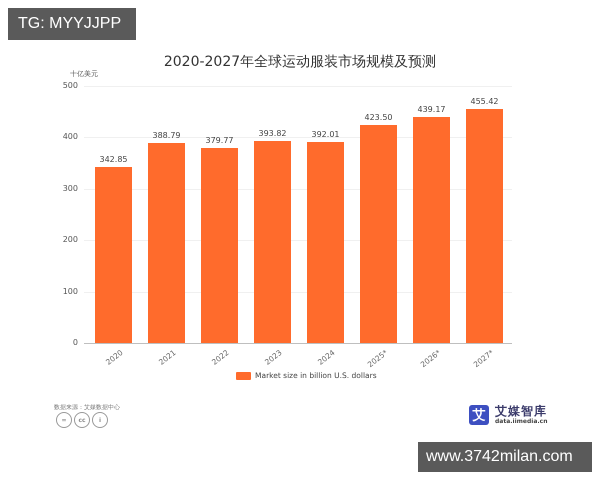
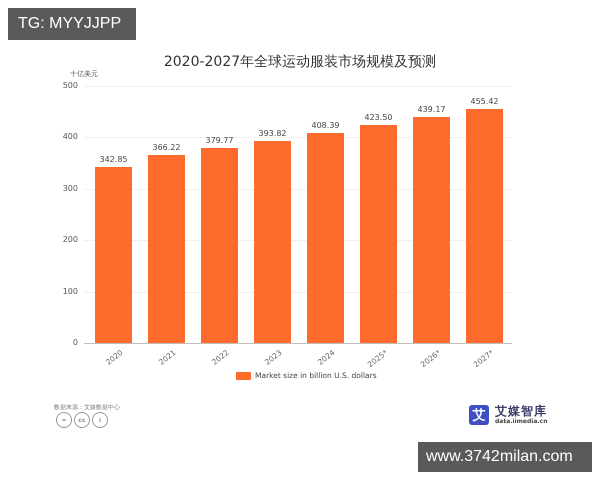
2021: 388.79 -> 366.22
2024: 392.01 -> 408.39
